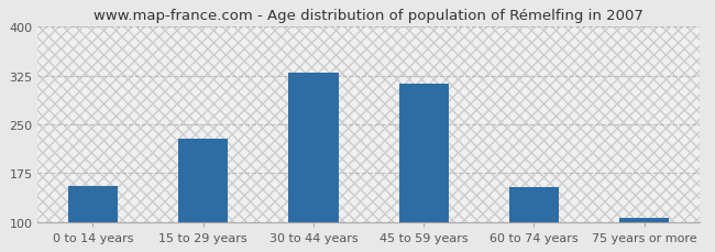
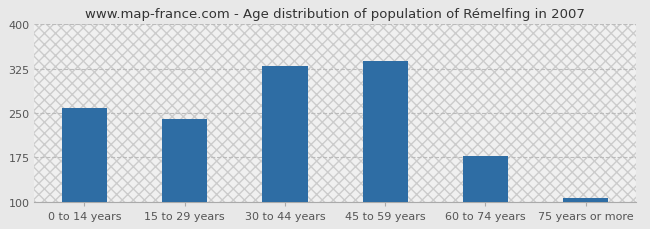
0 to 14 years: 156 -> 258
15 to 29 years: 228 -> 240
45 to 59 years: 312 -> 338
60 to 74 years: 154 -> 178
